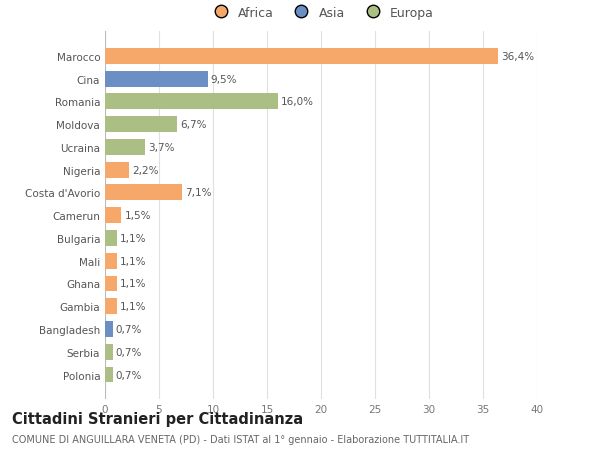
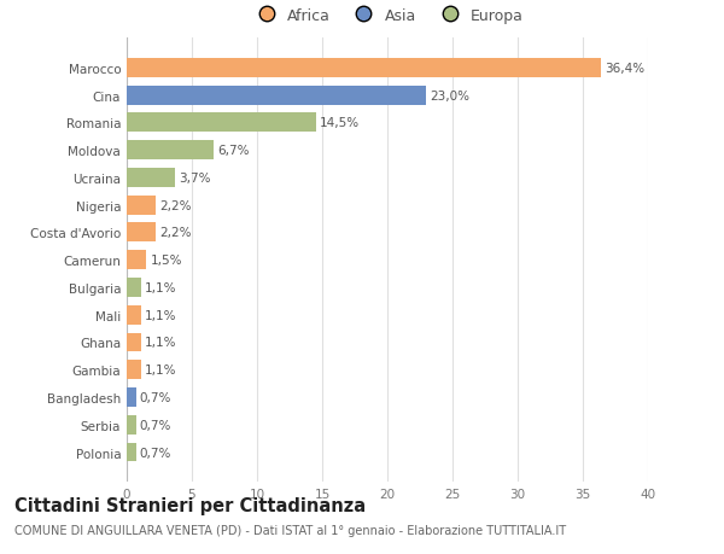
Cina: 9,5% -> 23,0%
Romania: 16,0% -> 14,5%
Costa d'Avorio: 7,1% -> 2,2%
